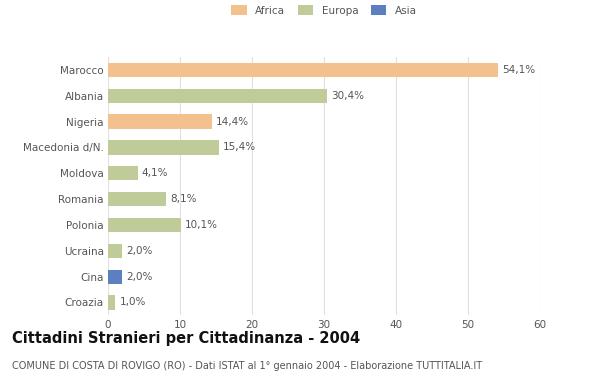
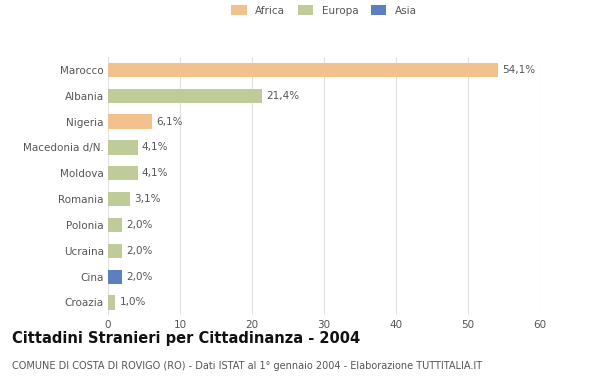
Albania: 30,4% -> 21,4%
Nigeria: 14,4% -> 6,1%
Macedonia d/N.: 15,4% -> 4,1%
Romania: 8,1% -> 3,1%
Polonia: 10,1% -> 2,0%
